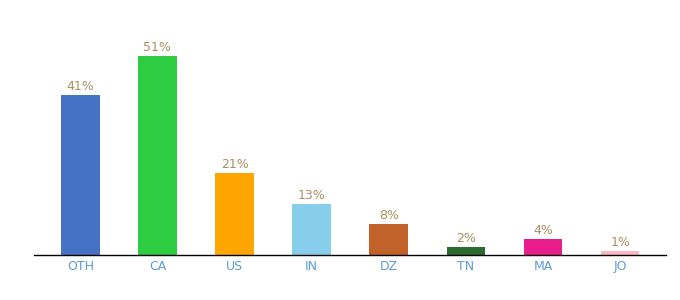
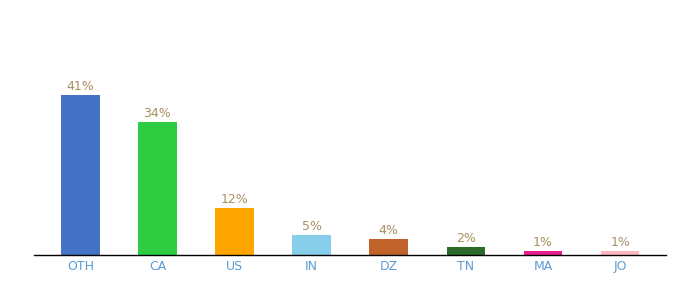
CA: 51% -> 34%
US: 21% -> 12%
IN: 13% -> 5%
DZ: 8% -> 4%
MA: 4% -> 1%
